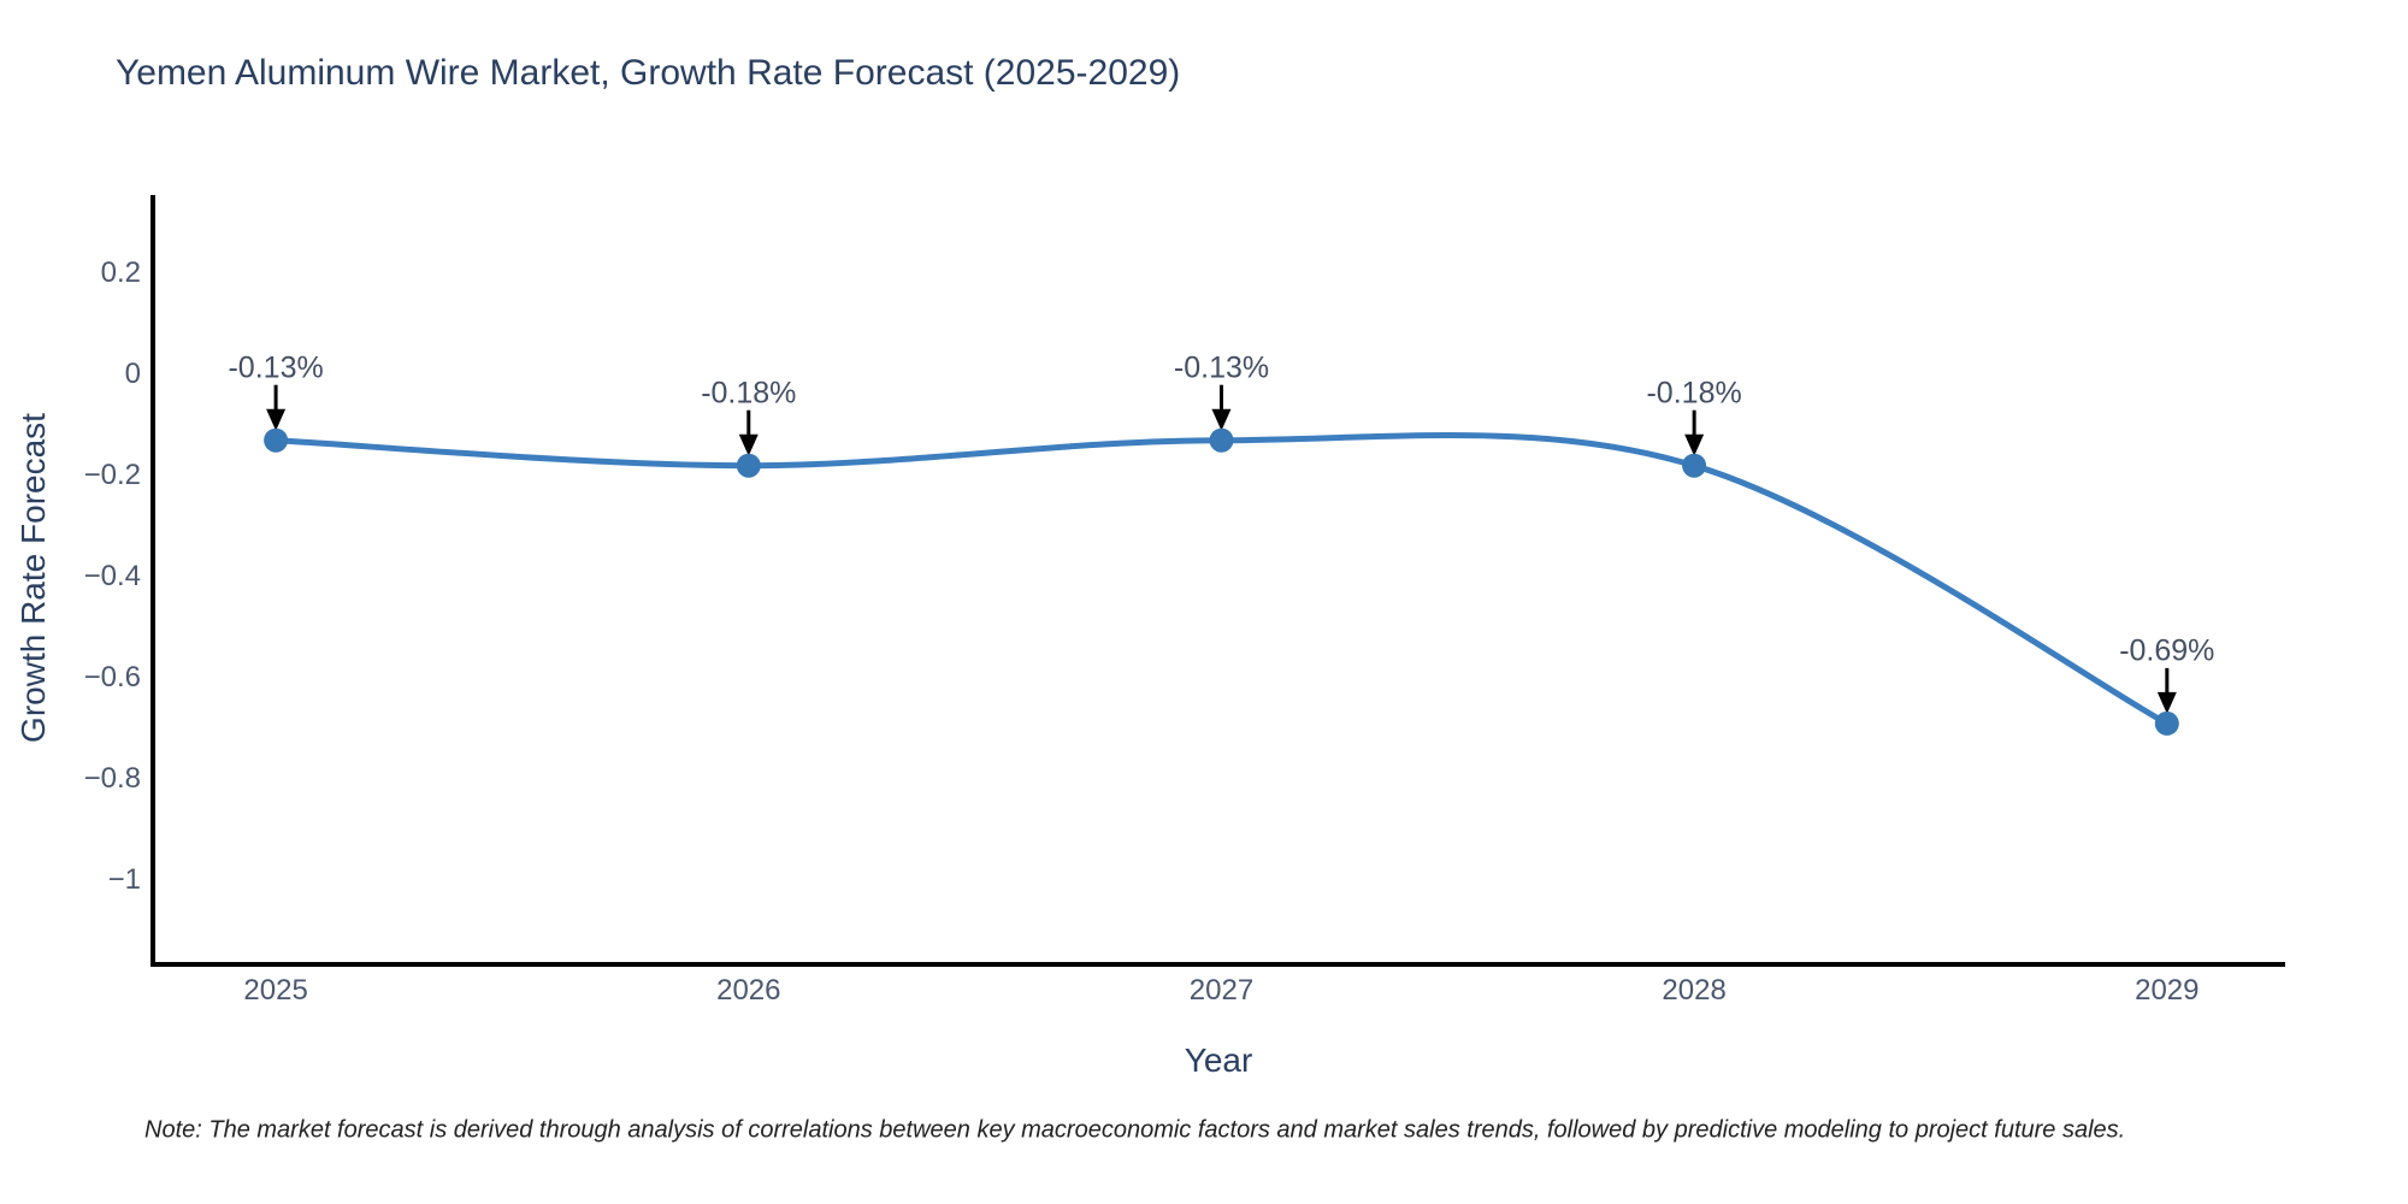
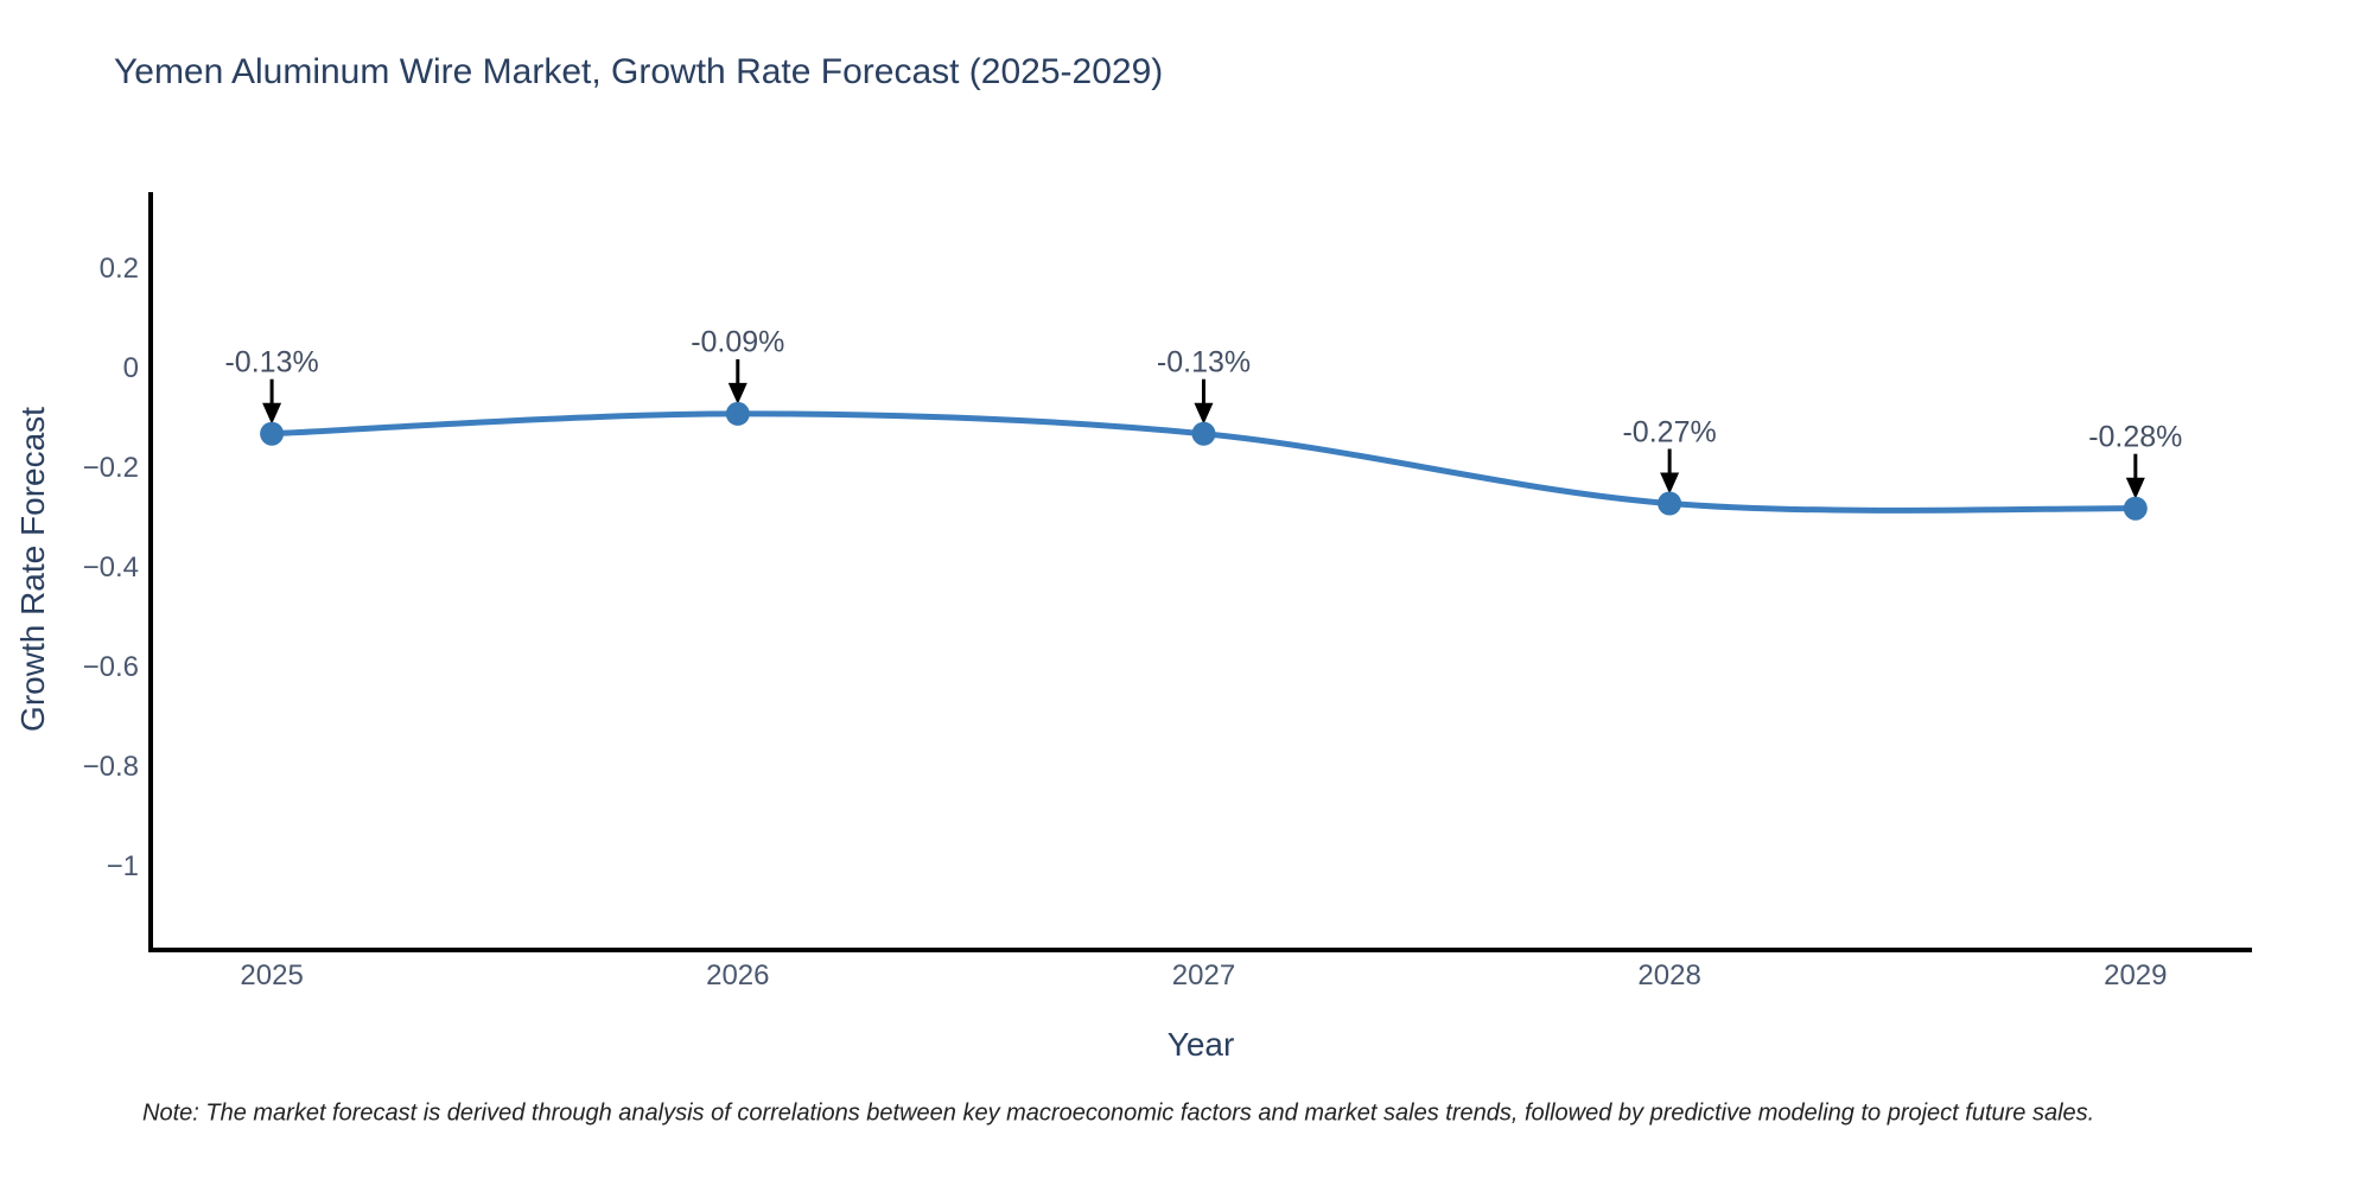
2026: -0.18% -> -0.09%
2028: -0.18% -> -0.27%
2029: -0.69% -> -0.28%
